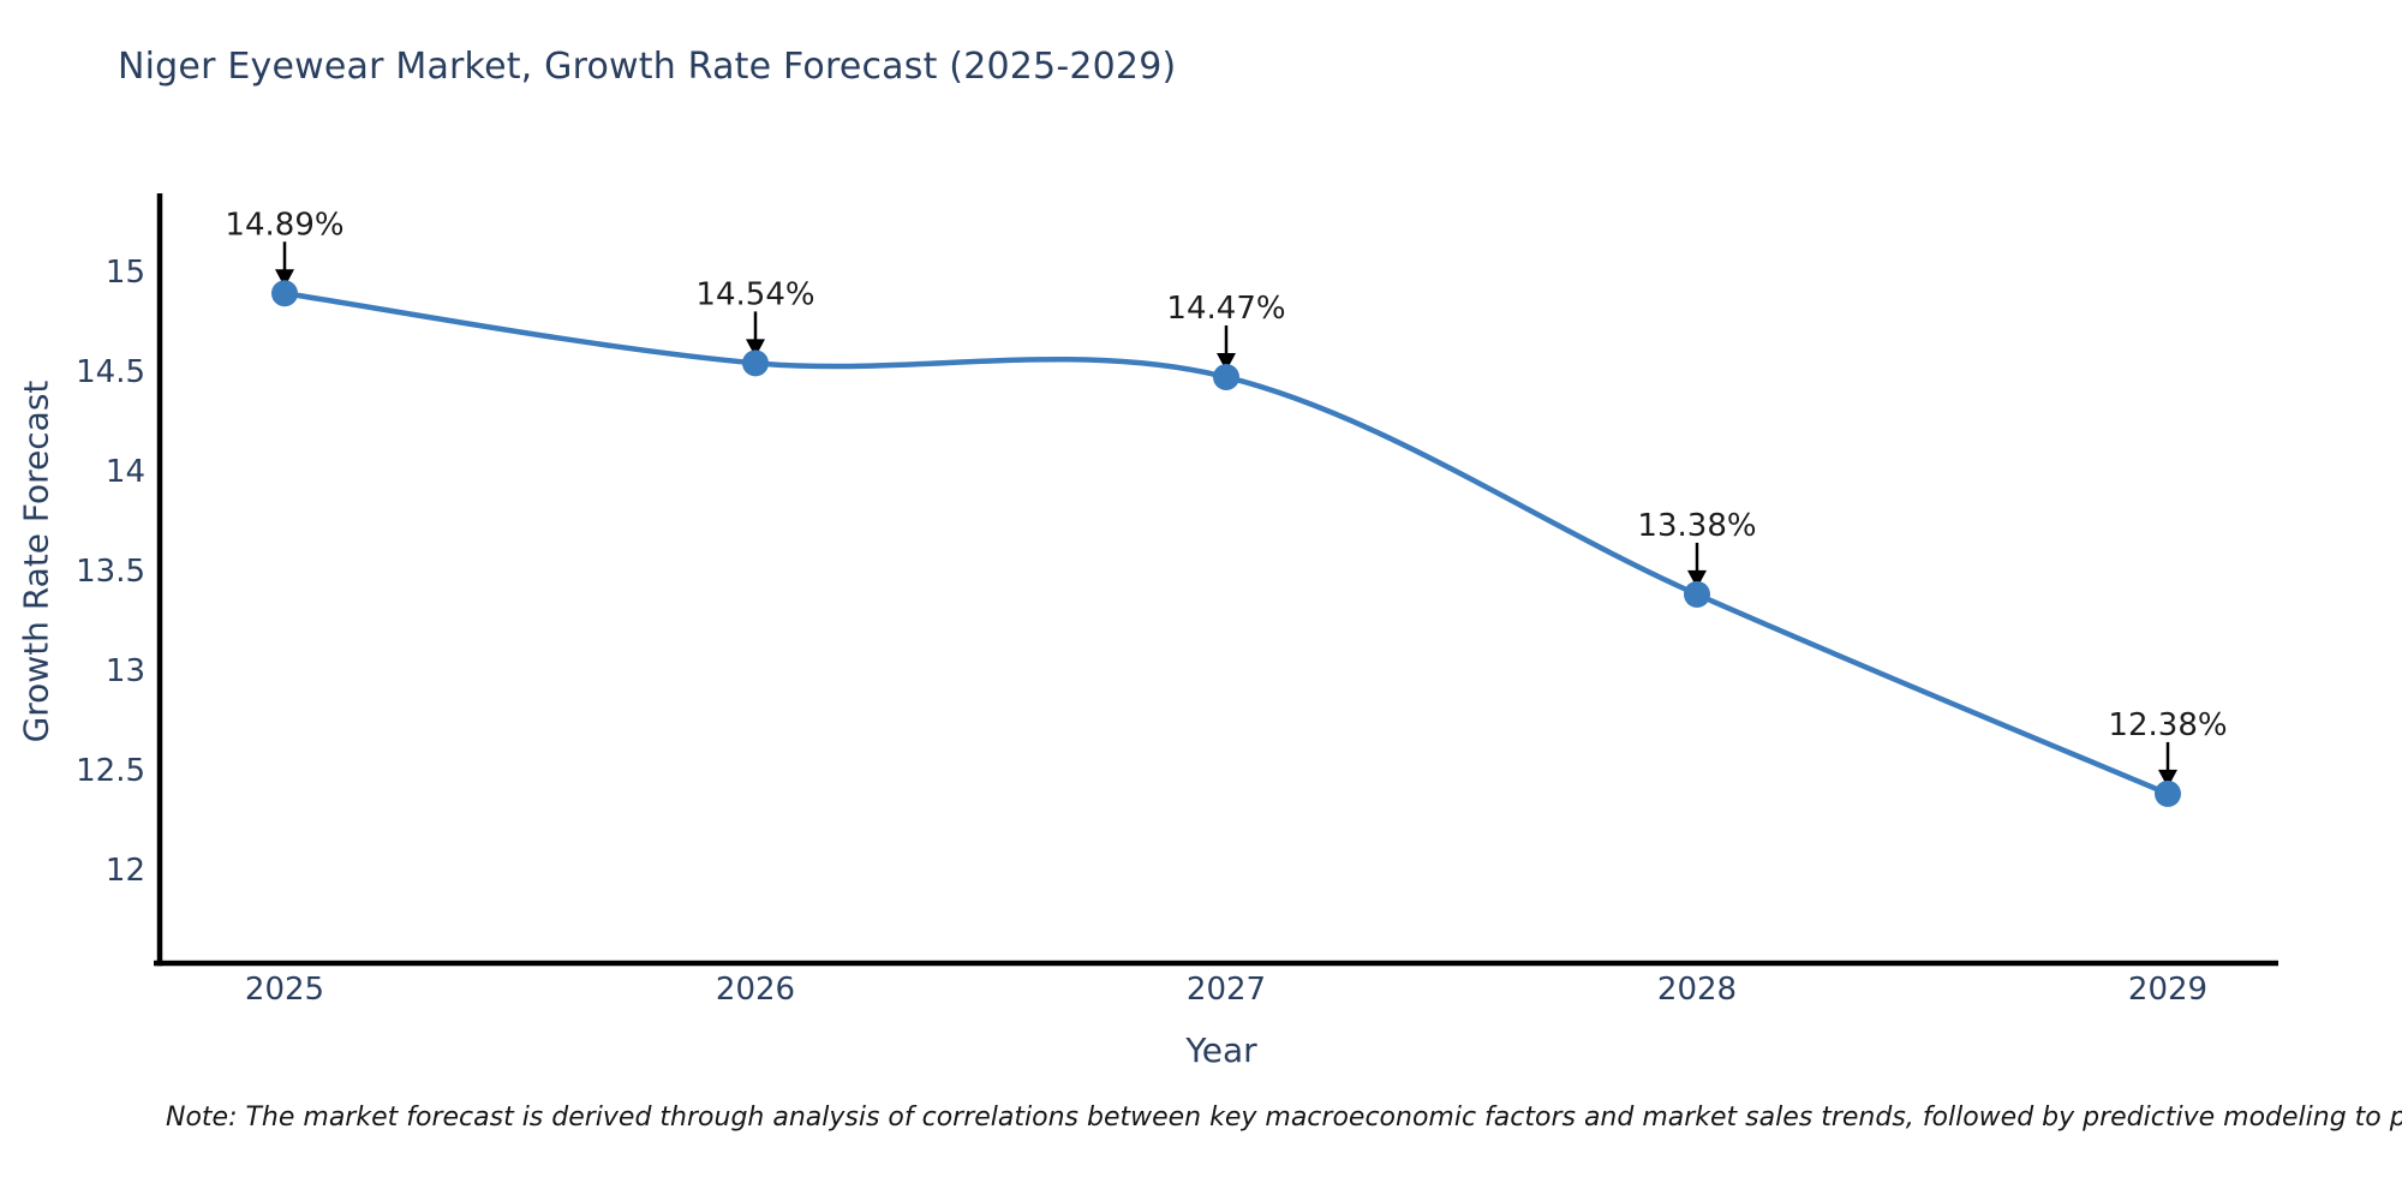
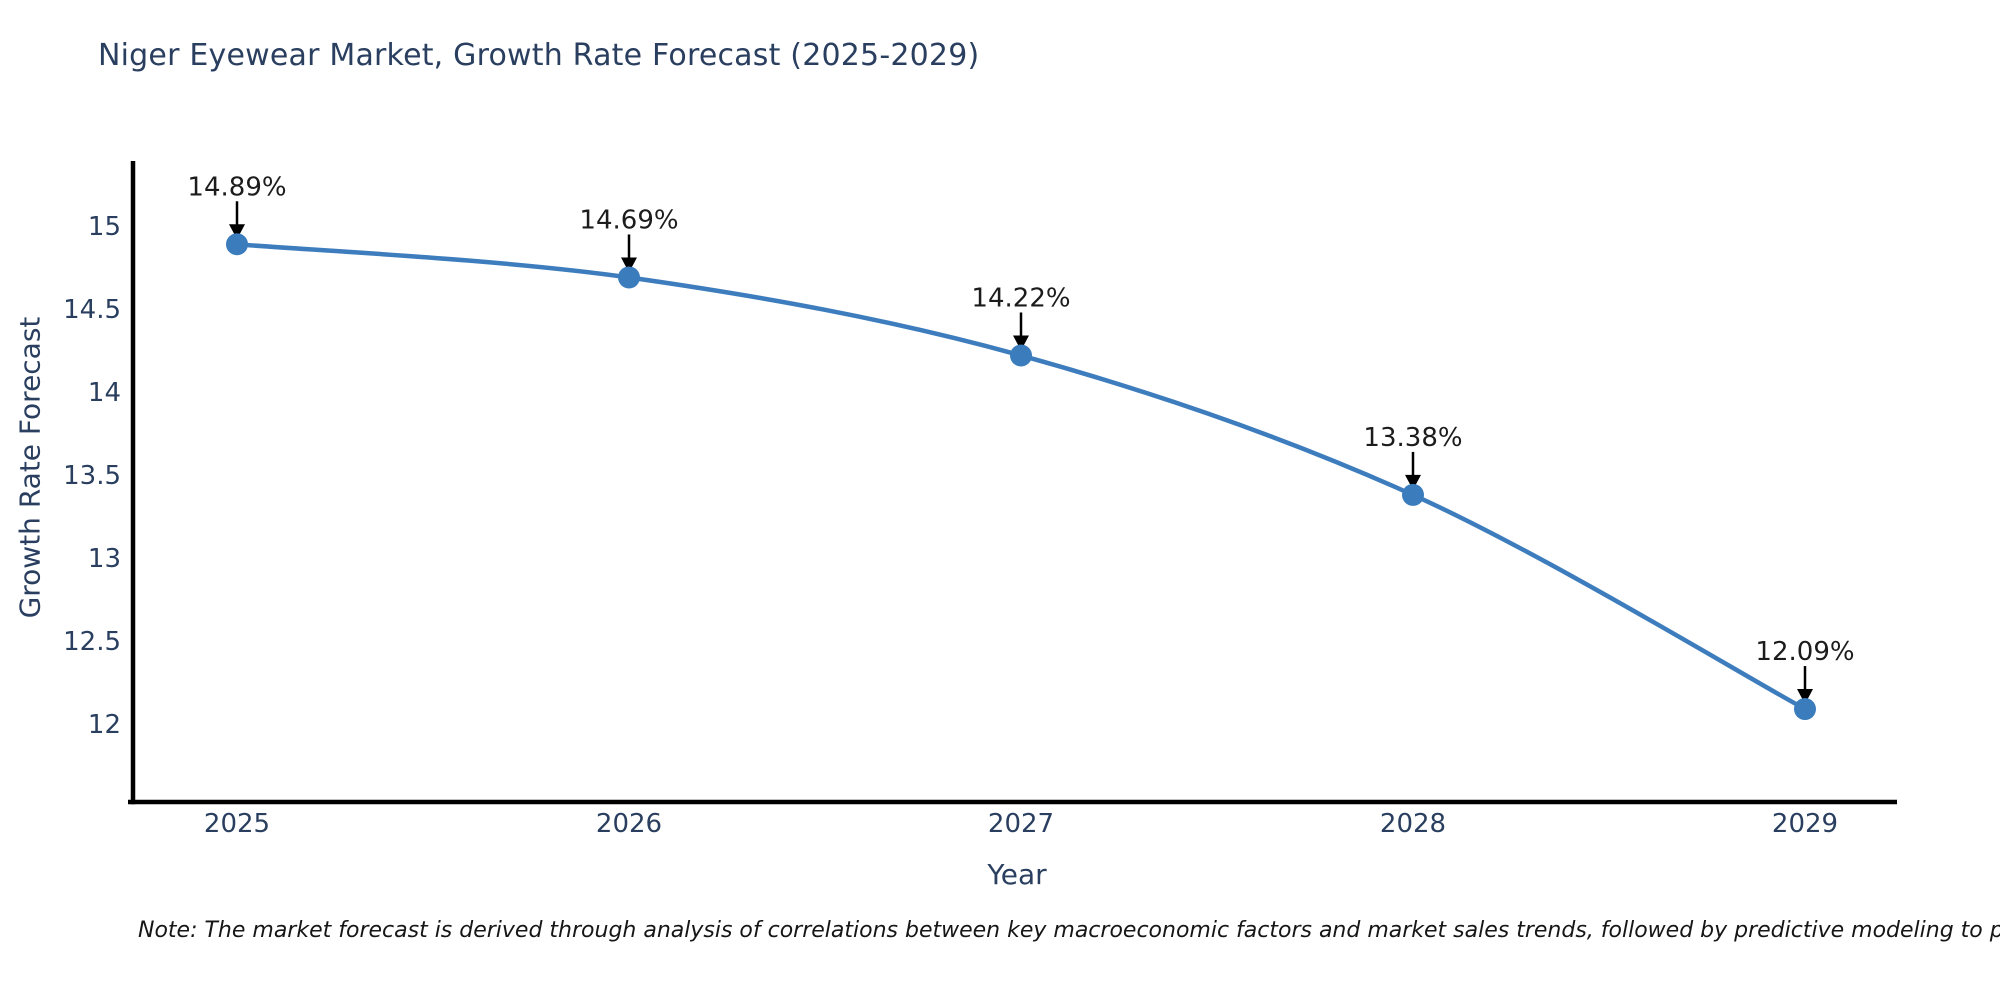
2026: 14.54% -> 14.69%
2027: 14.47% -> 14.22%
2029: 12.38% -> 12.09%
